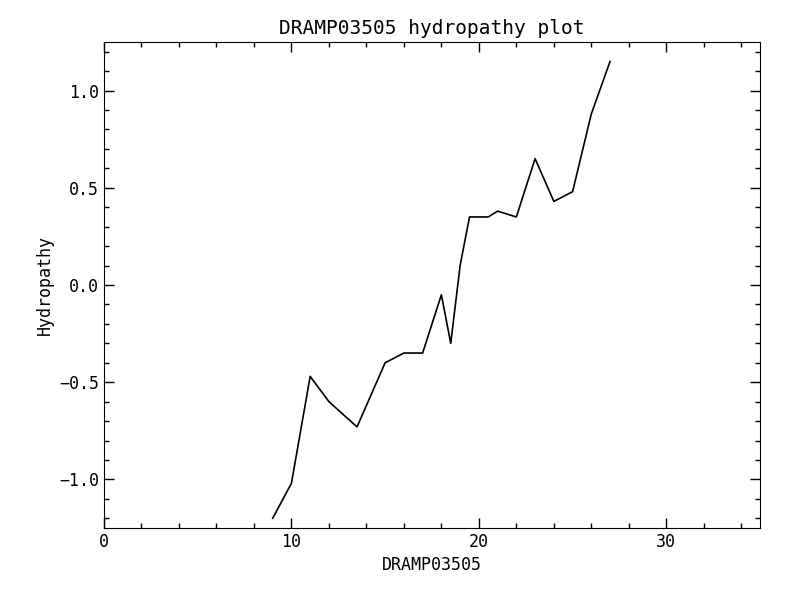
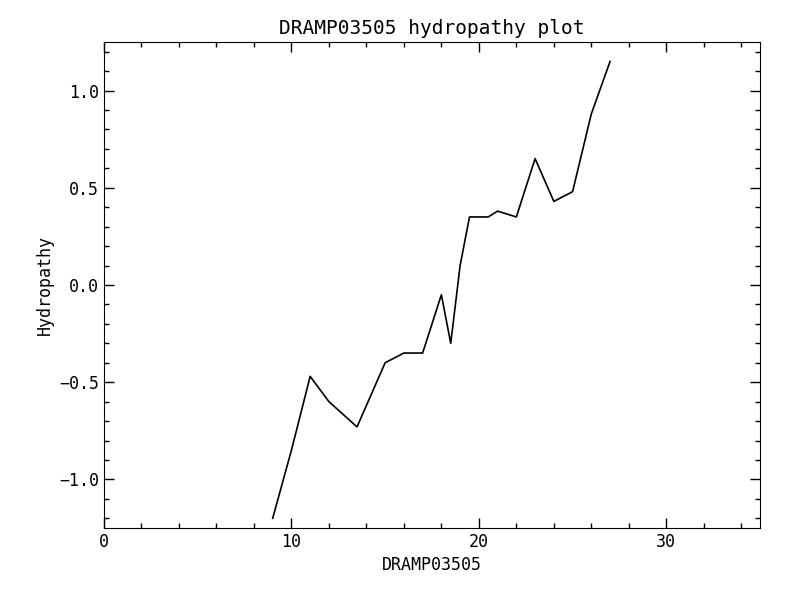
10: -1.02 -> -0.85
